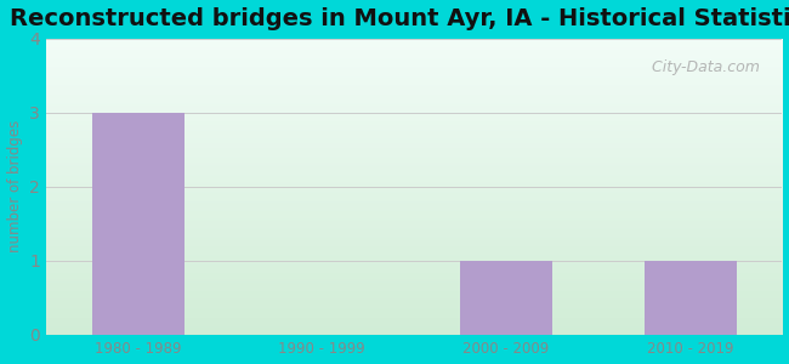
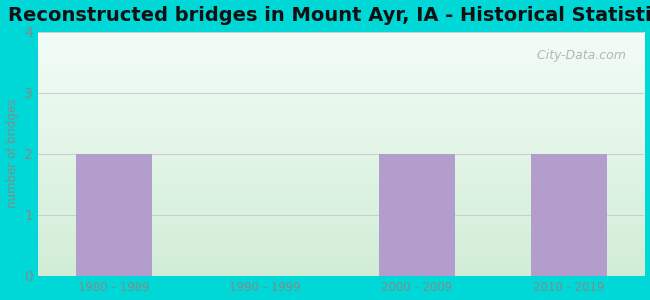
1980 - 1989: 3 -> 2
2000 - 2009: 1 -> 2
2010 - 2019: 1 -> 2
